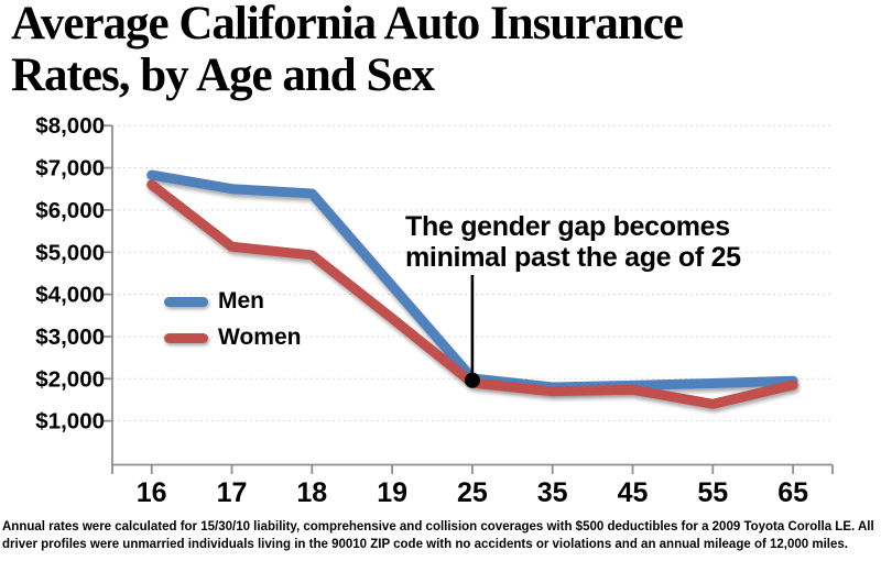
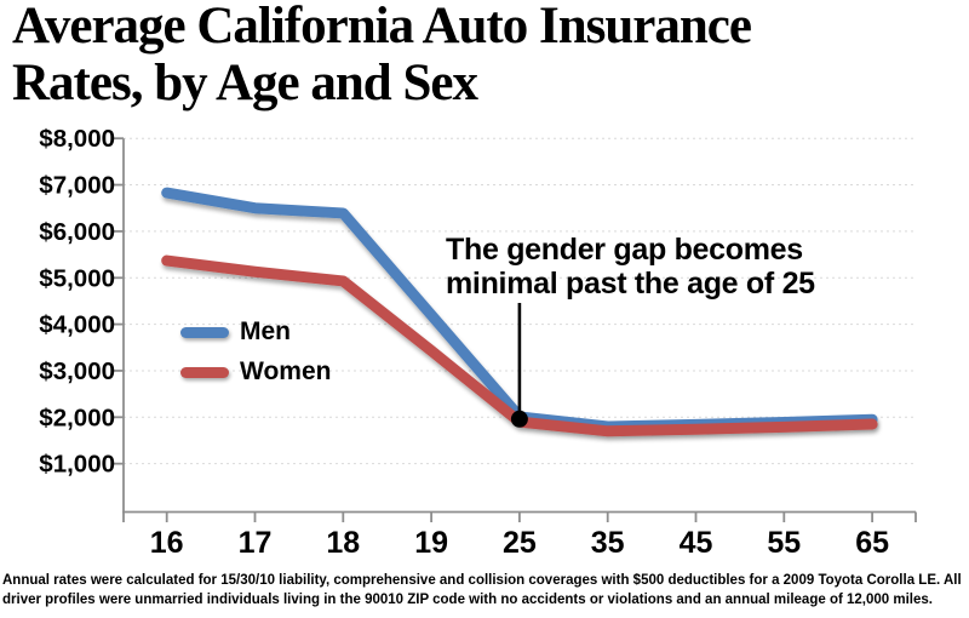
Women/16: $6600 -> $5400
Women/55: $1400 -> $1800
